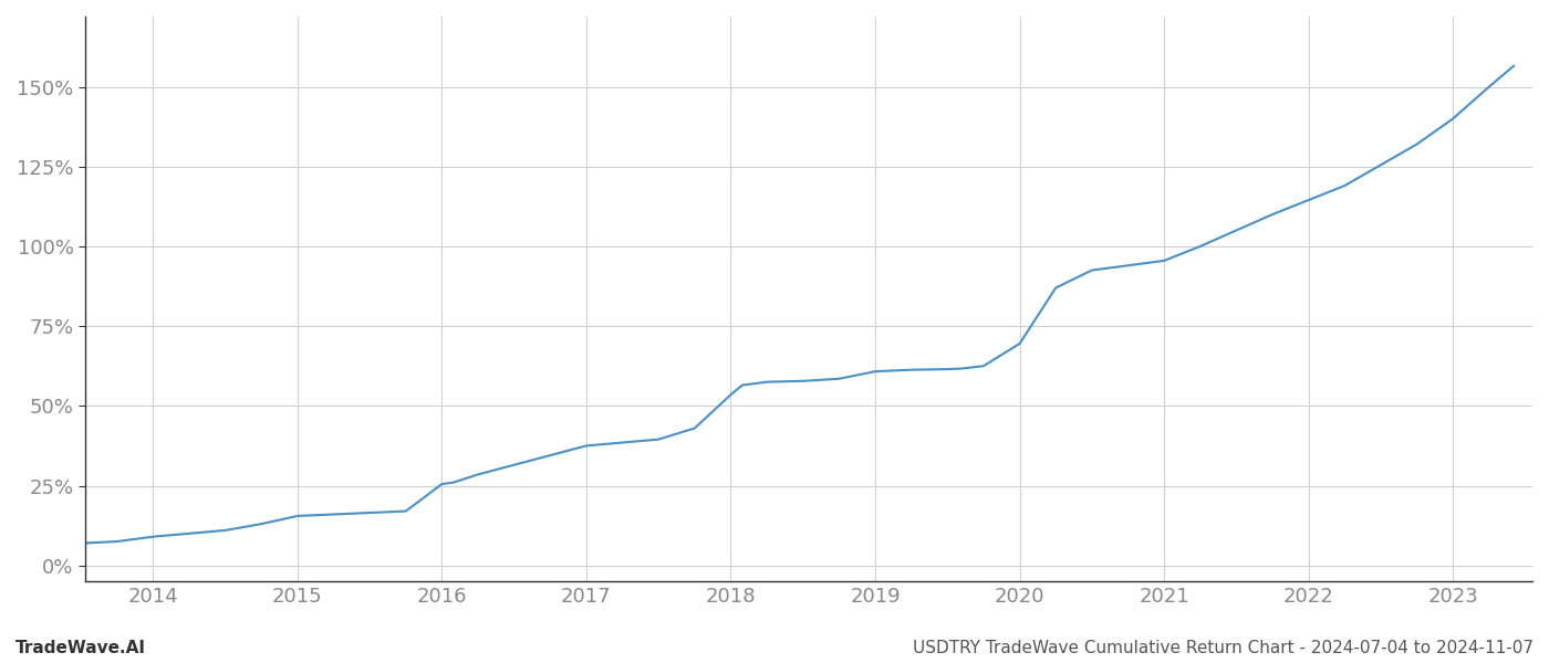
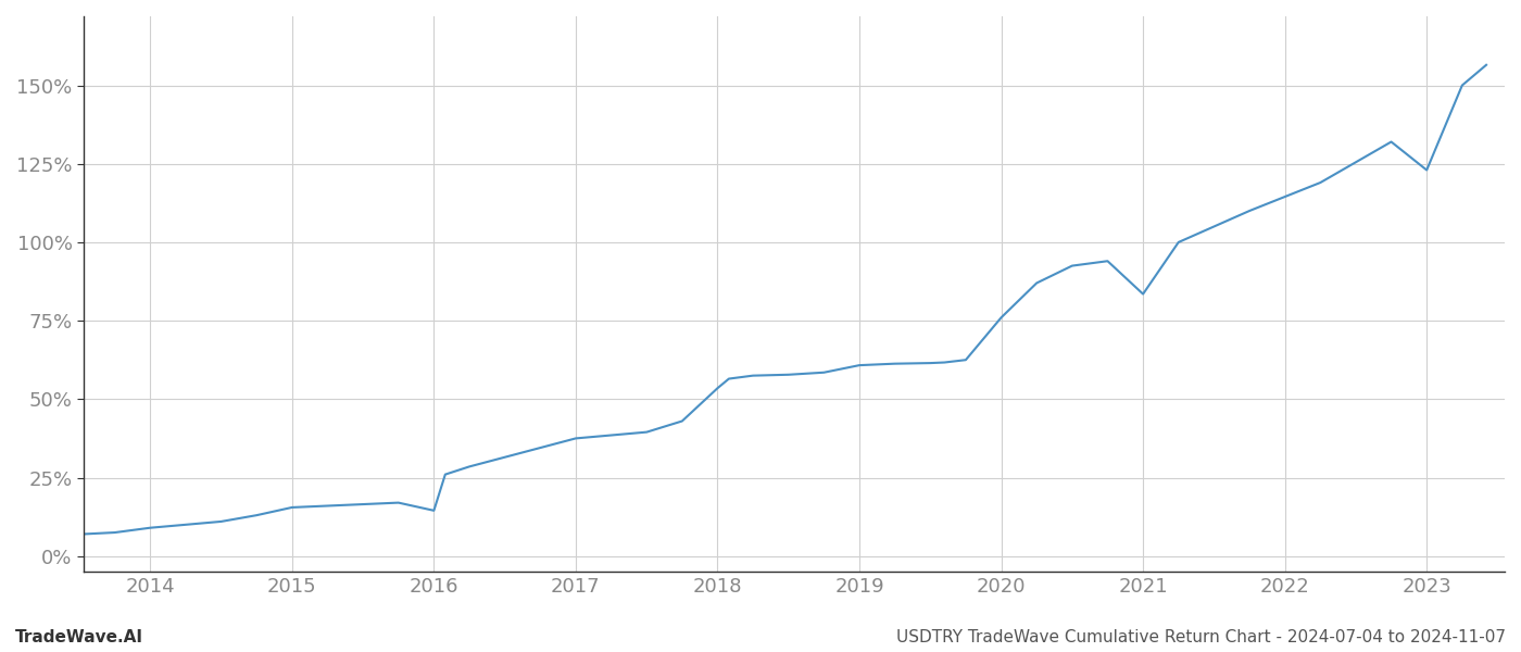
2016: 25.5% -> 14.5%
2020: 69.5% -> 76.0%
2021: 95.5% -> 83.5%
2023: 140.0% -> 123.0%
